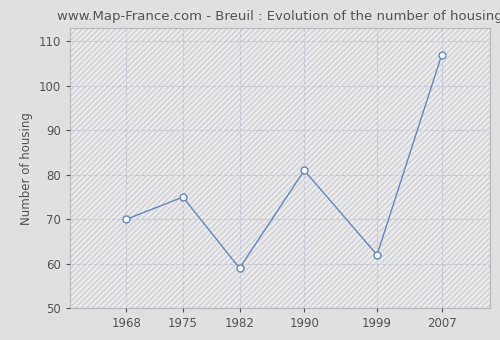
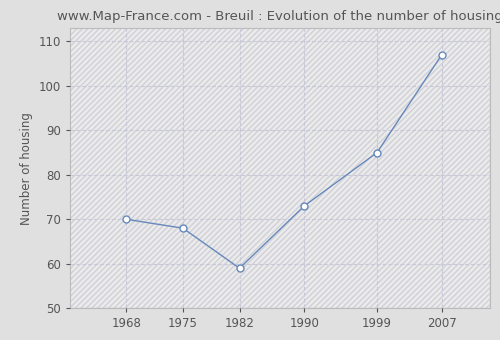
1975: 75 -> 68
1990: 81 -> 73
1999: 62 -> 85
